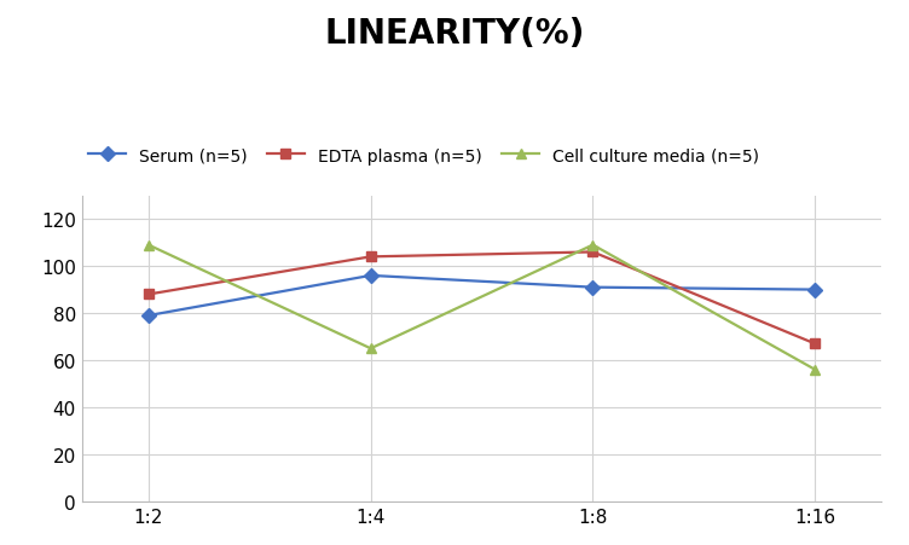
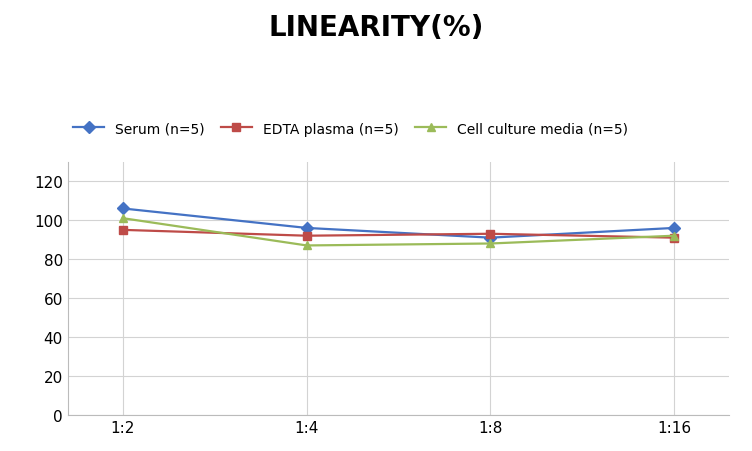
Serum (n=5)/1:2: 79 -> 106
EDTA plasma (n=5)/1:2: 88 -> 95
Cell culture media (n=5)/1:2: 109 -> 101
EDTA plasma (n=5)/1:4: 104 -> 92
Cell culture media (n=5)/1:4: 65 -> 87
EDTA plasma (n=5)/1:8: 106 -> 93
Cell culture media (n=5)/1:8: 109 -> 88
Serum (n=5)/1:16: 90 -> 96
EDTA plasma (n=5)/1:16: 67 -> 91
Cell culture media (n=5)/1:16: 56 -> 92
